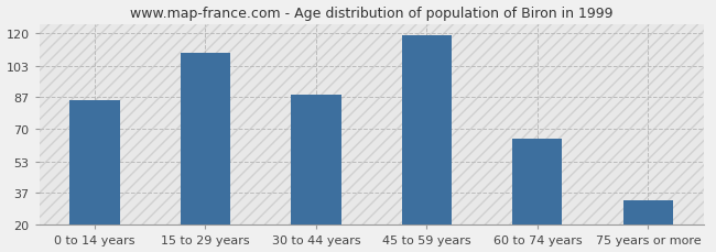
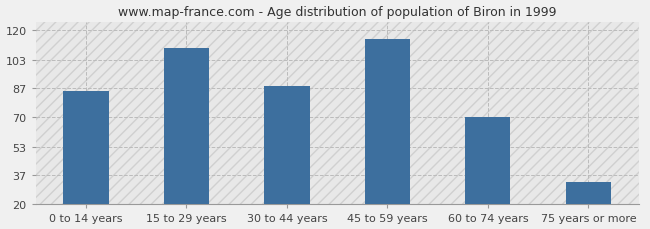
45 to 59 years: 119 -> 115
60 to 74 years: 65 -> 70
